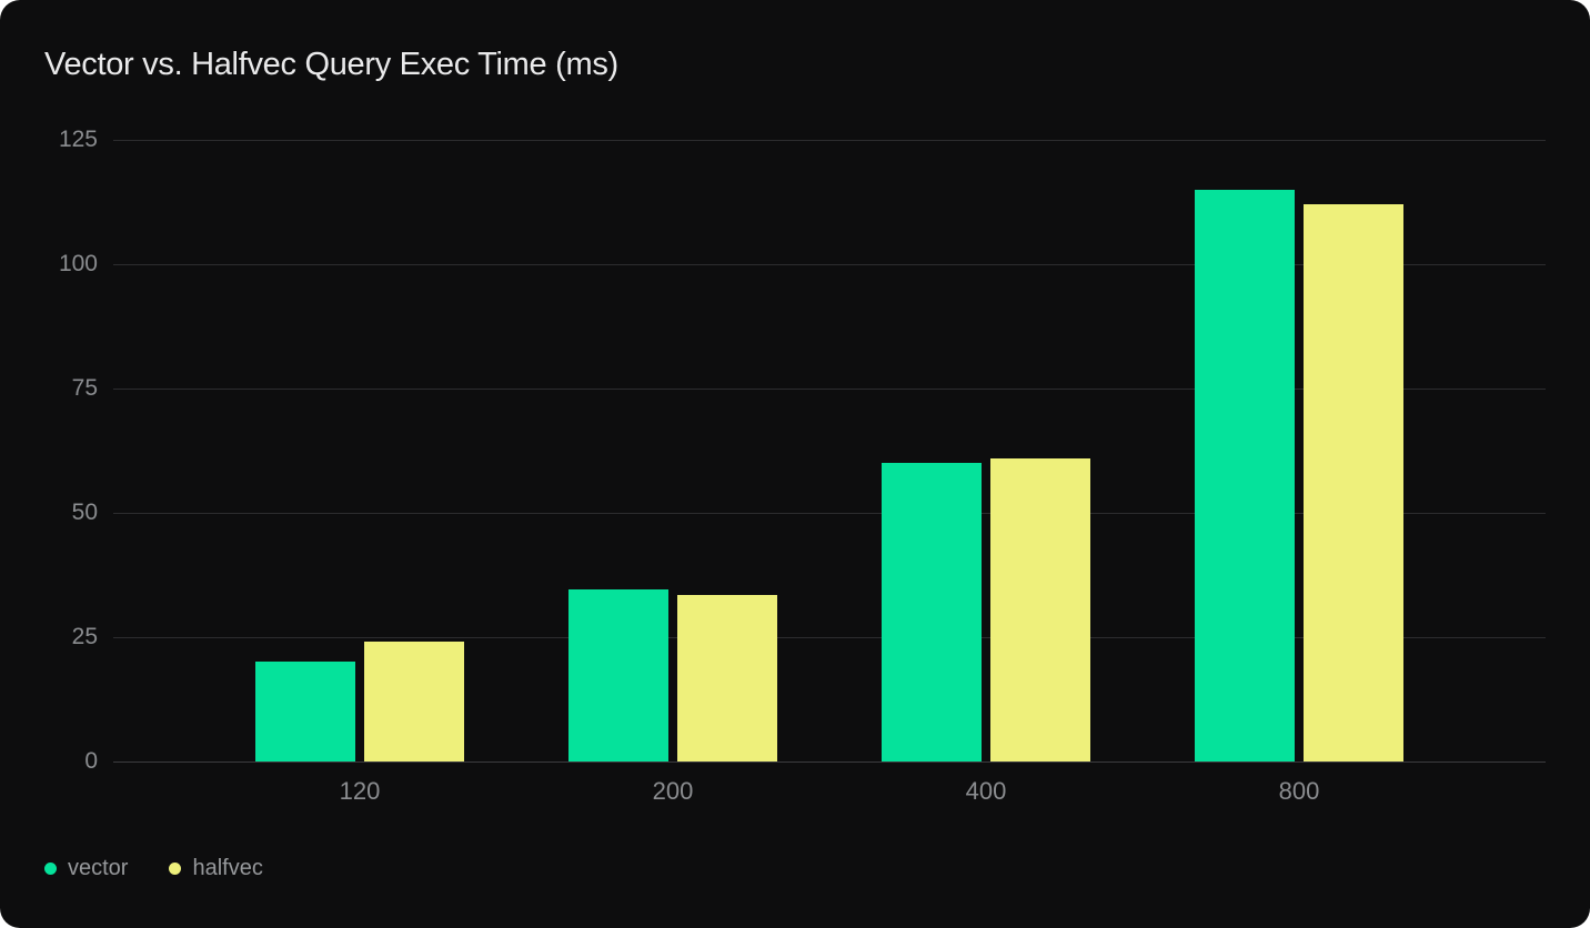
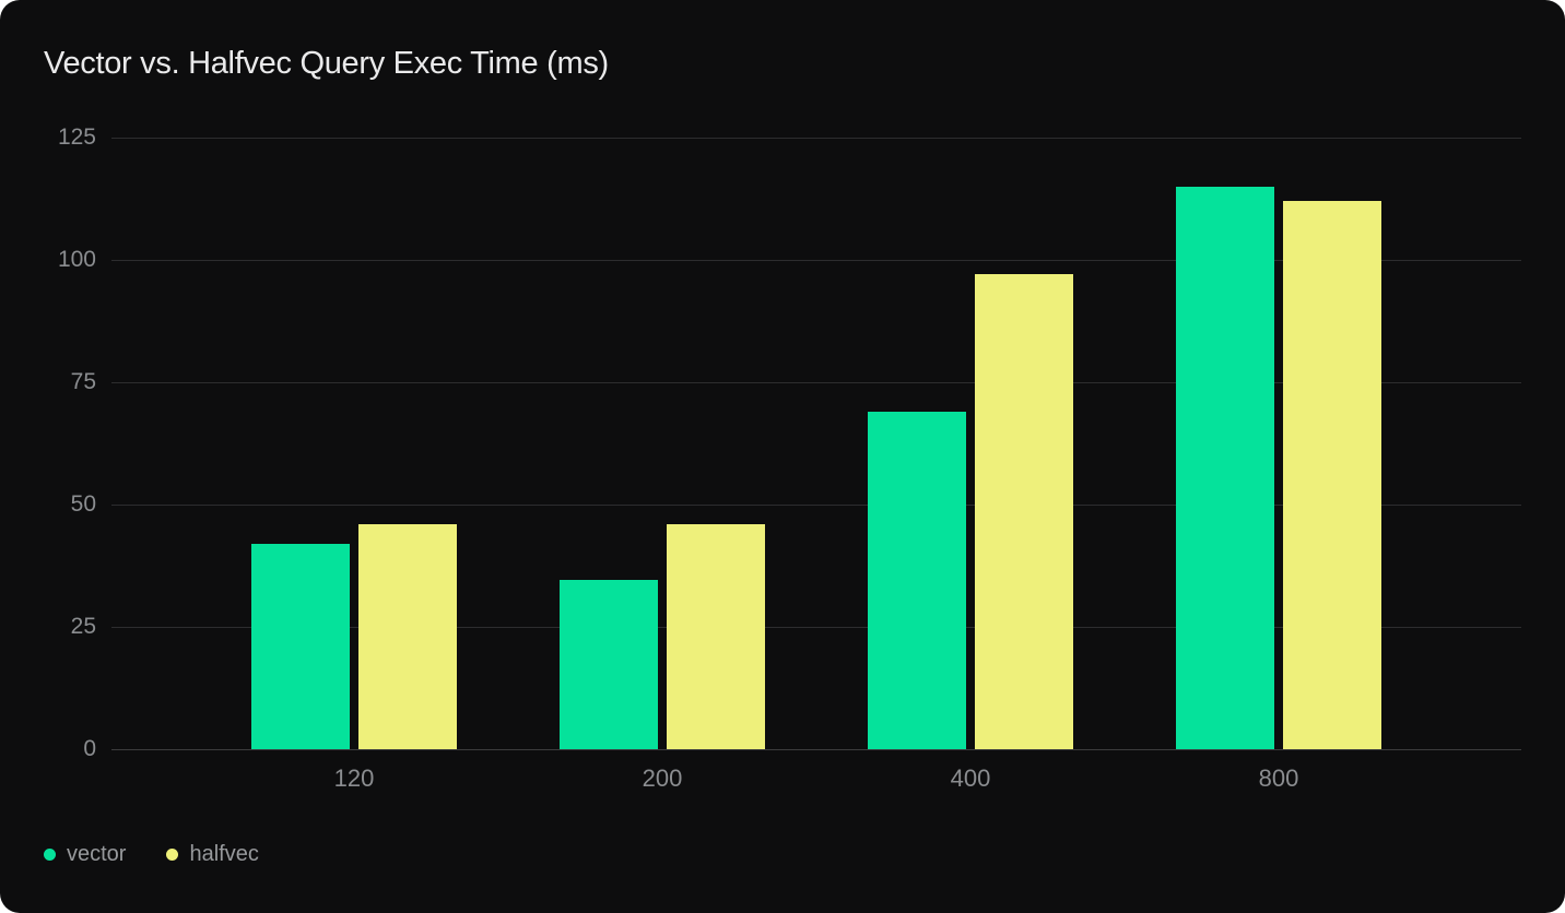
vector/120: 20 -> 42
halfvec/120: 24 -> 46
halfvec/200: 34 -> 46
vector/400: 60 -> 69
halfvec/400: 61 -> 97
